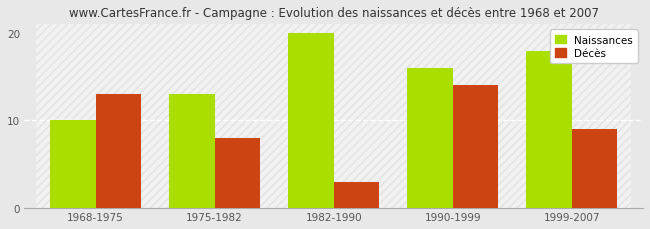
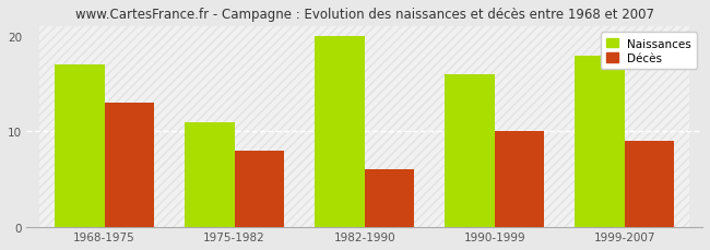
Naissances/1968-1975: 10 -> 17
Naissances/1975-1982: 13 -> 11
Décès/1982-1990: 3 -> 6
Décès/1990-1999: 14 -> 10
